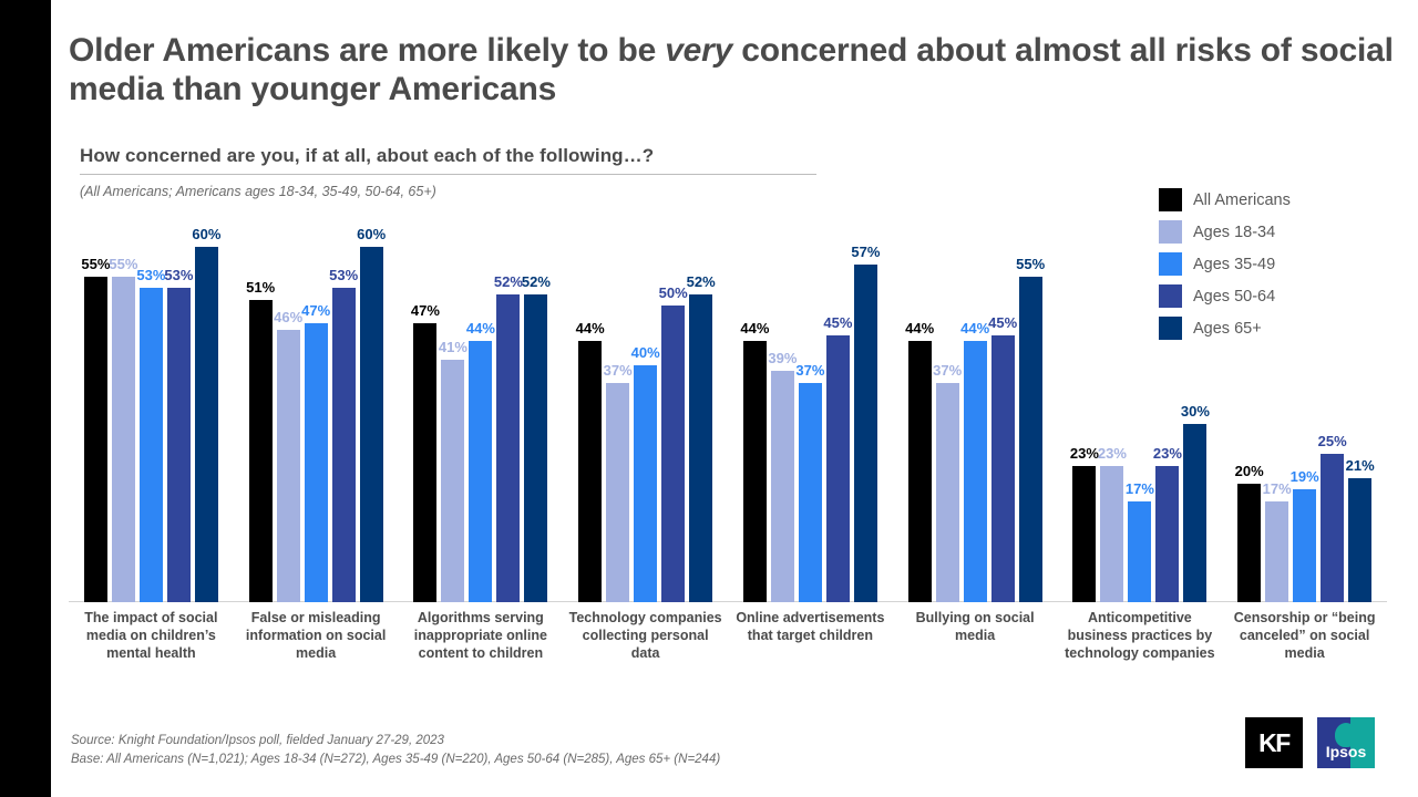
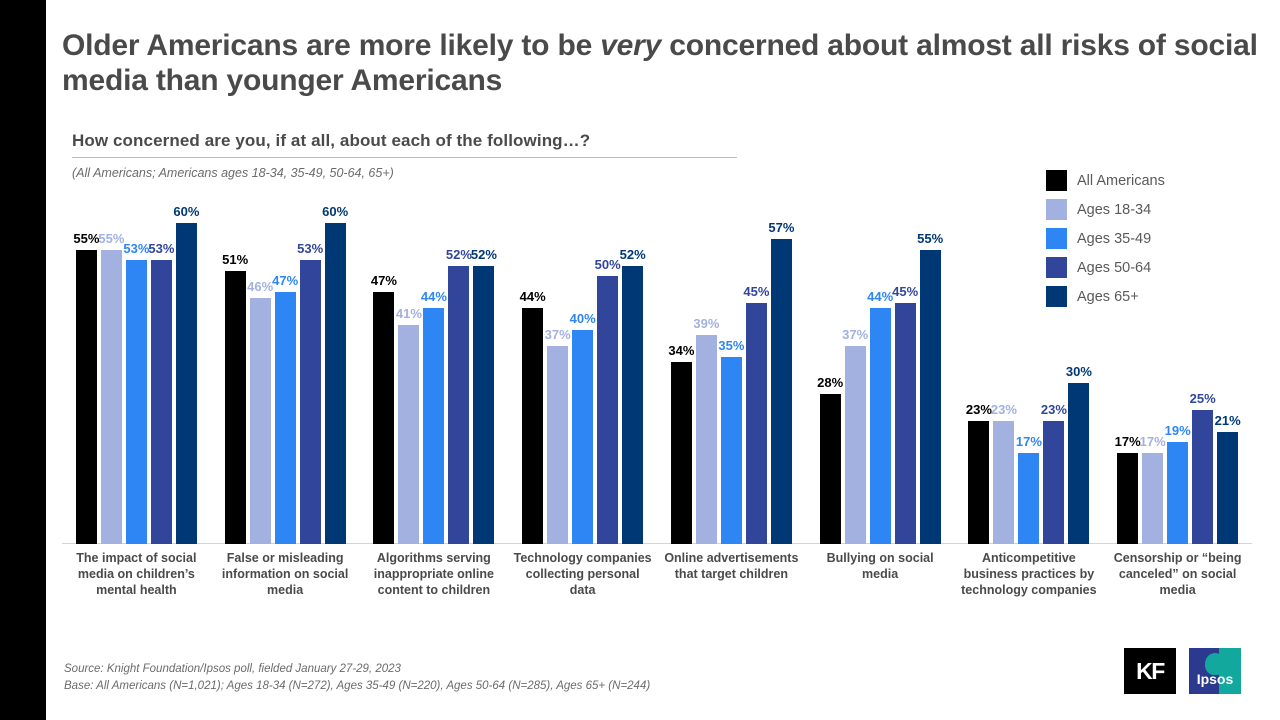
All Americans/Online advertisements that target children: 44% -> 34%
Ages 35-49/Online advertisements that target children: 37% -> 35%
All Americans/Bullying on social media: 44% -> 28%
All Americans/Censorship or “being canceled” on social media: 20% -> 17%
